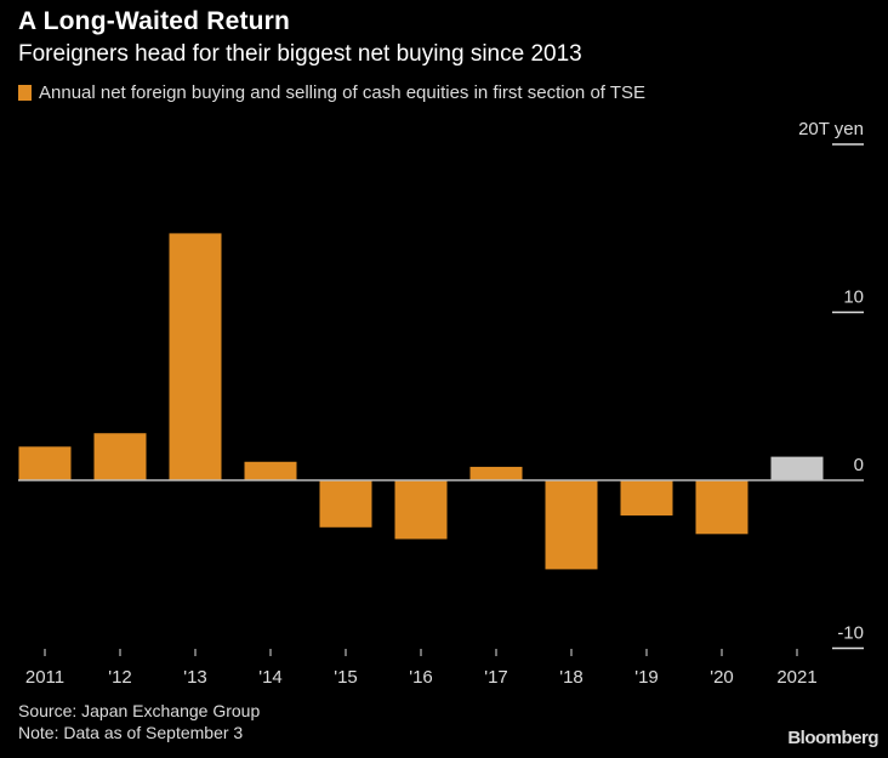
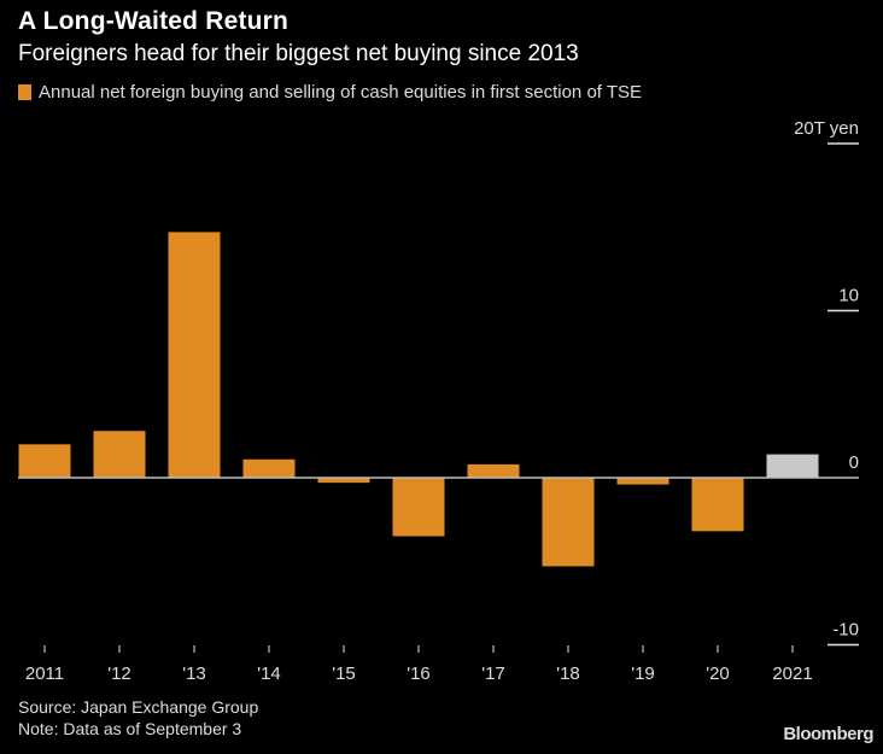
'15: -2.8 -> -0.3
'19: -2.1 -> -0.4
